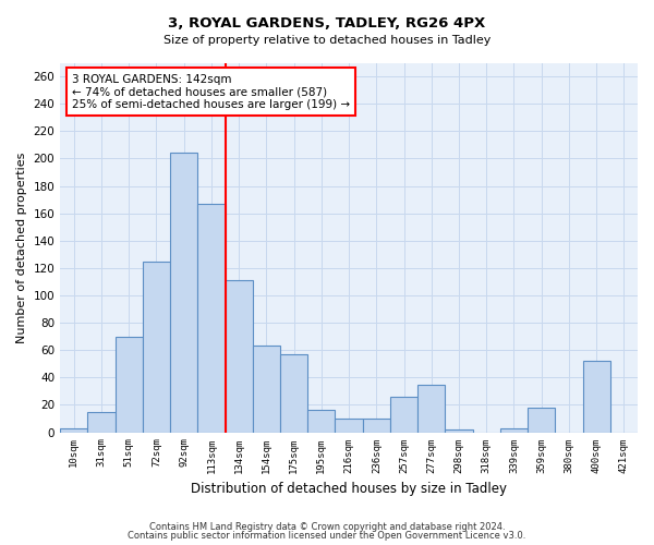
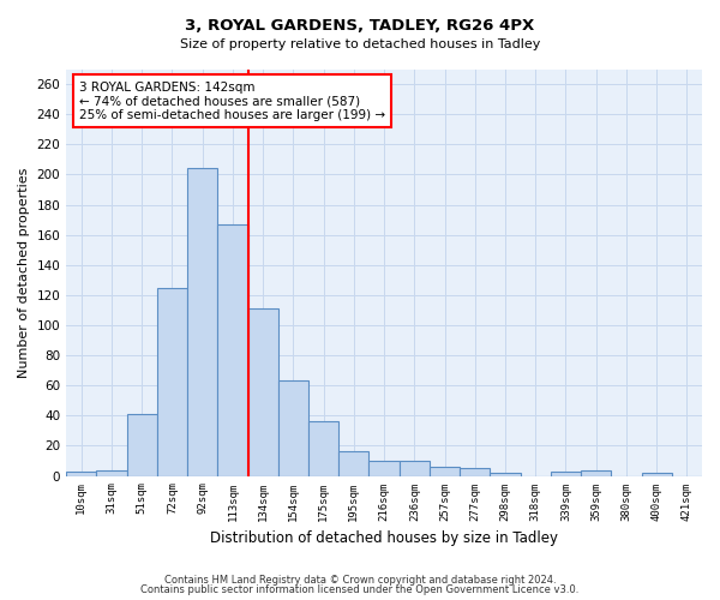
31sqm: 15 -> 4
51sqm: 70 -> 41
175sqm: 57 -> 36
257sqm: 26 -> 6
277sqm: 35 -> 5
359sqm: 18 -> 4
400sqm: 52 -> 2
